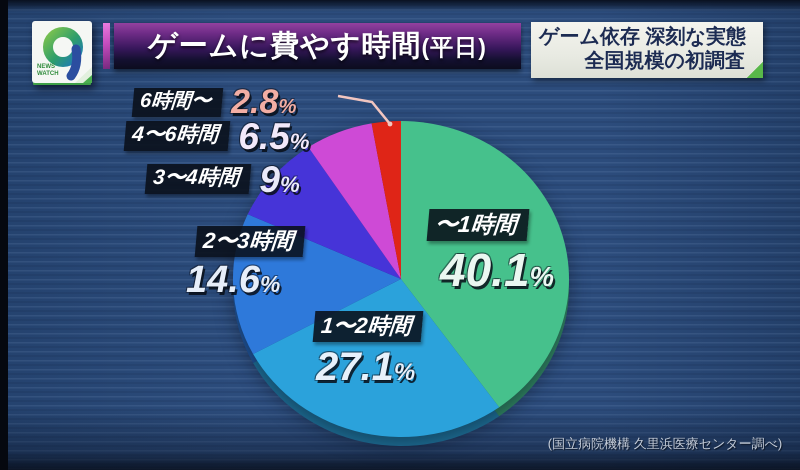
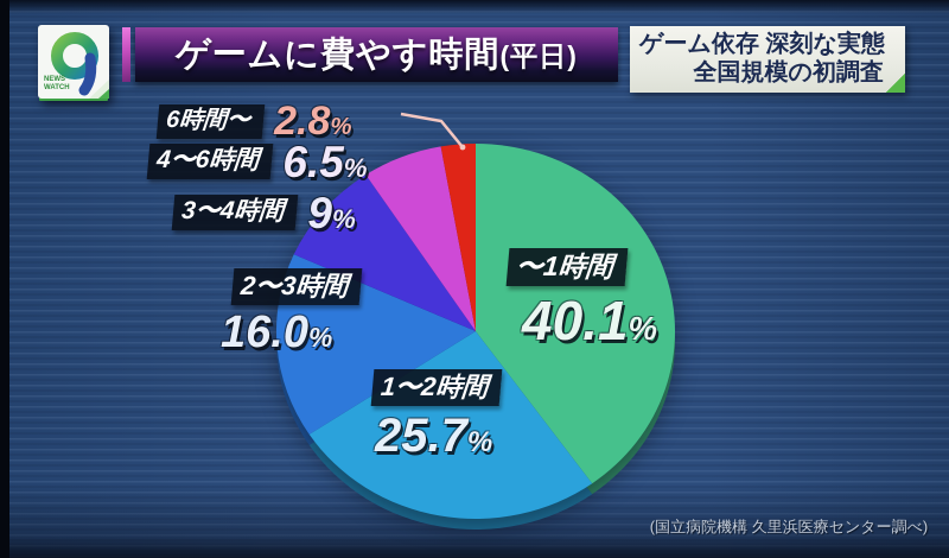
1〜2時間: 27.1 -> 25.7
2〜3時間: 14.6 -> 16.0
